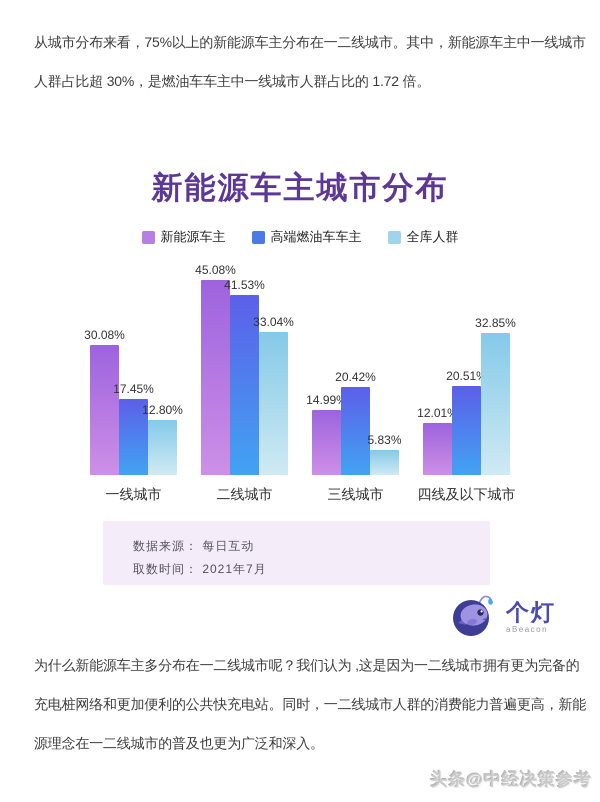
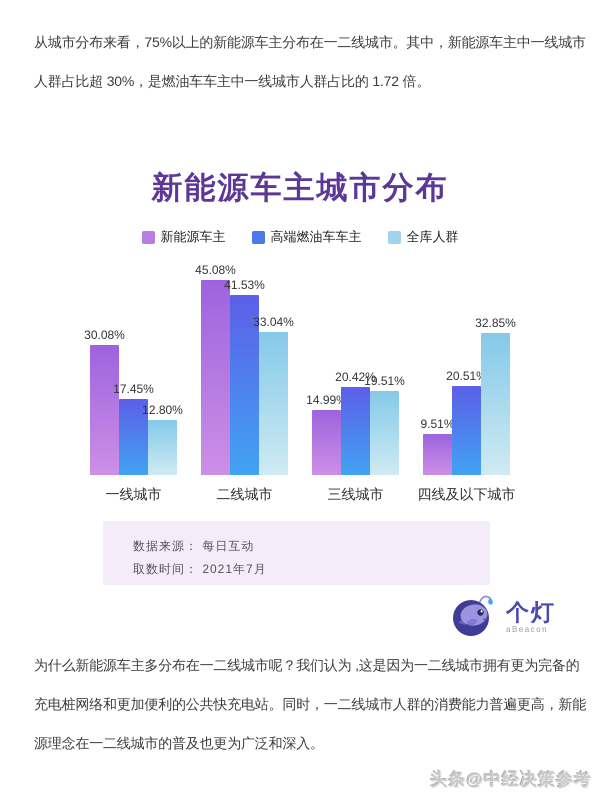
全库人群/三线城市: 5.83% -> 19.51%
新能源车主/四线及以下城市: 12.01% -> 9.51%
